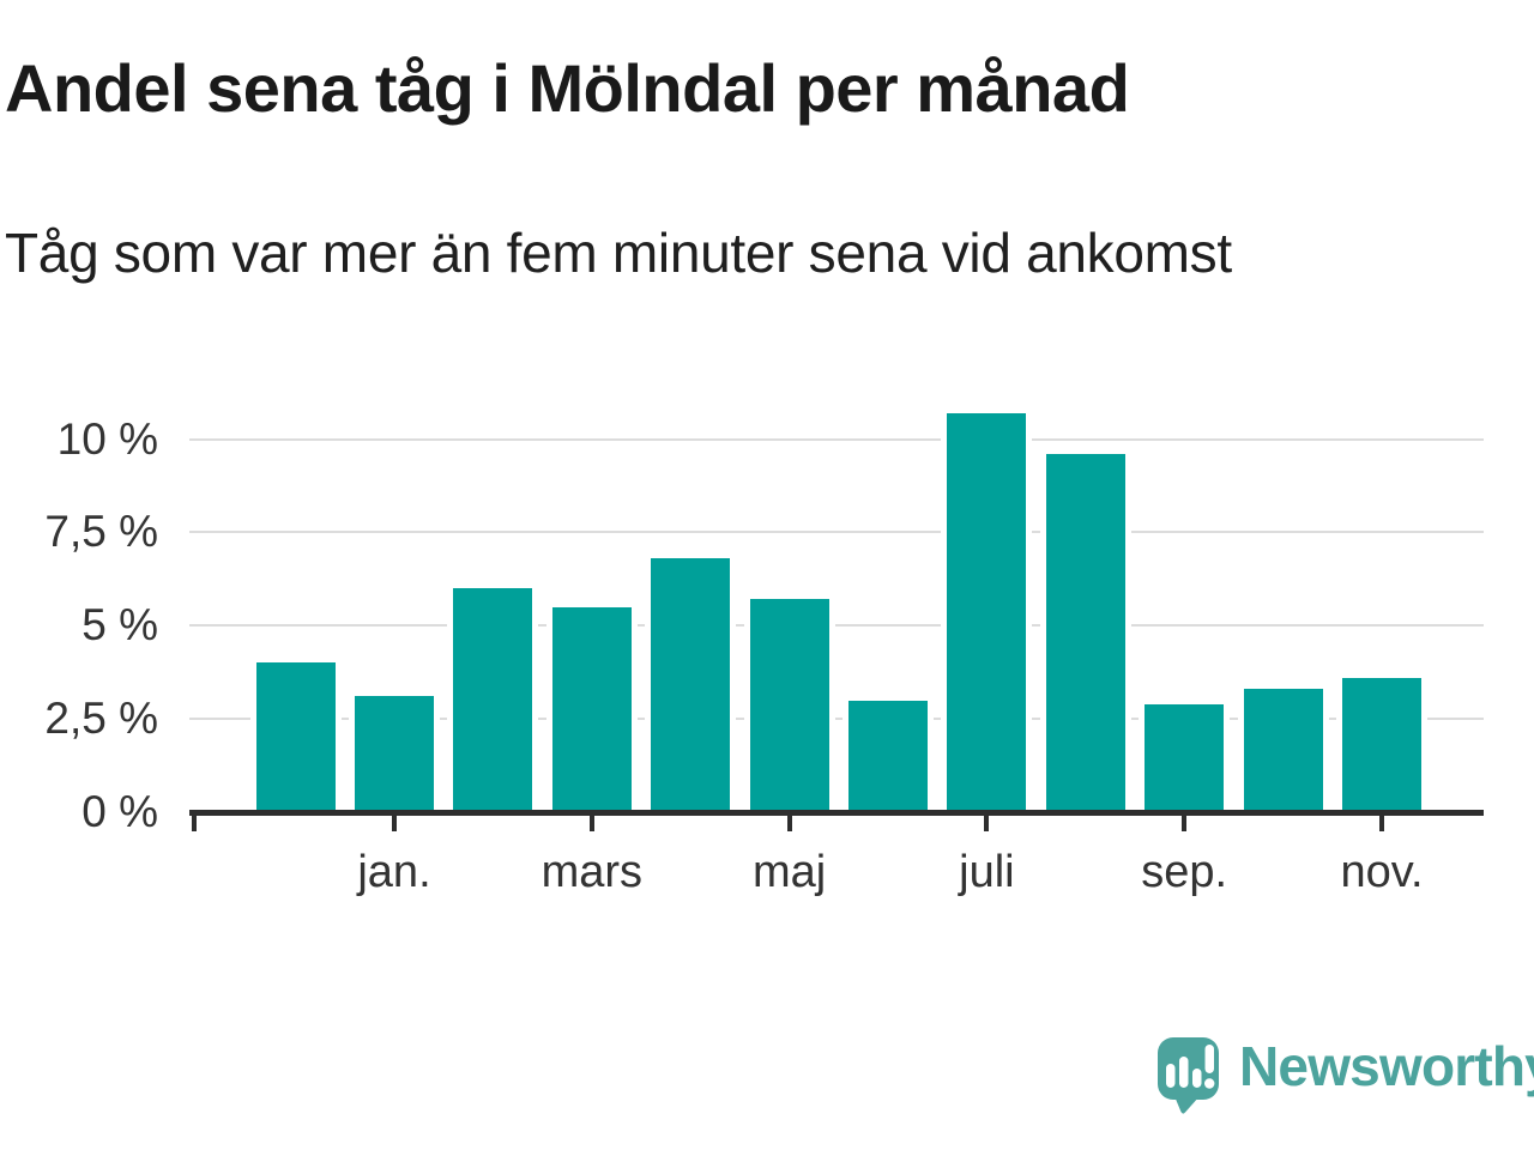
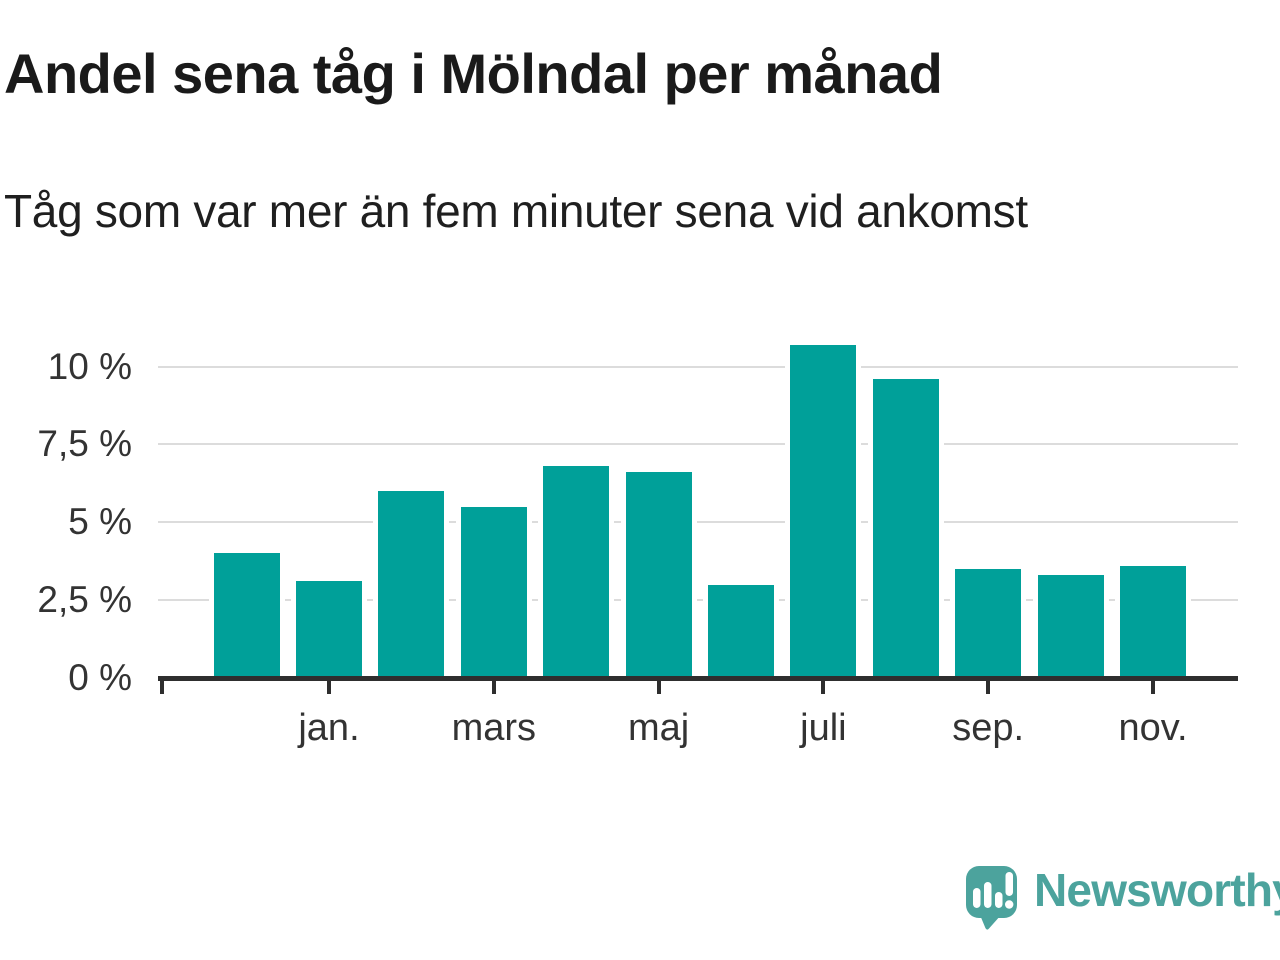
maj: 5.7% -> 6.6%
sep.: 2.9% -> 3.5%
